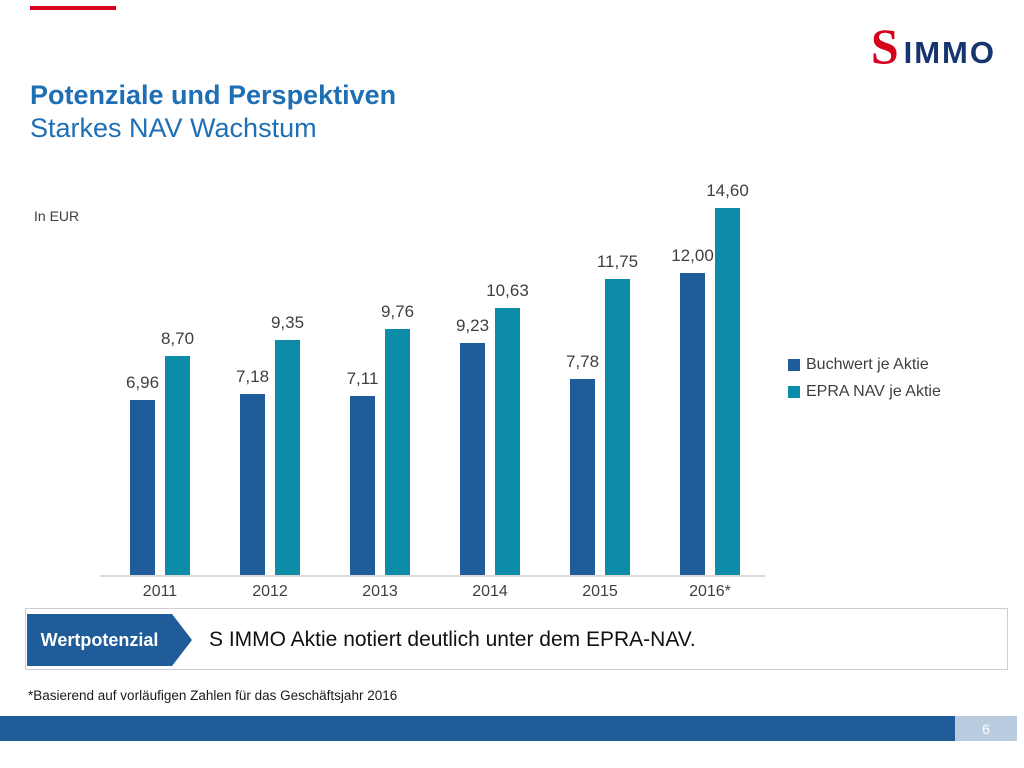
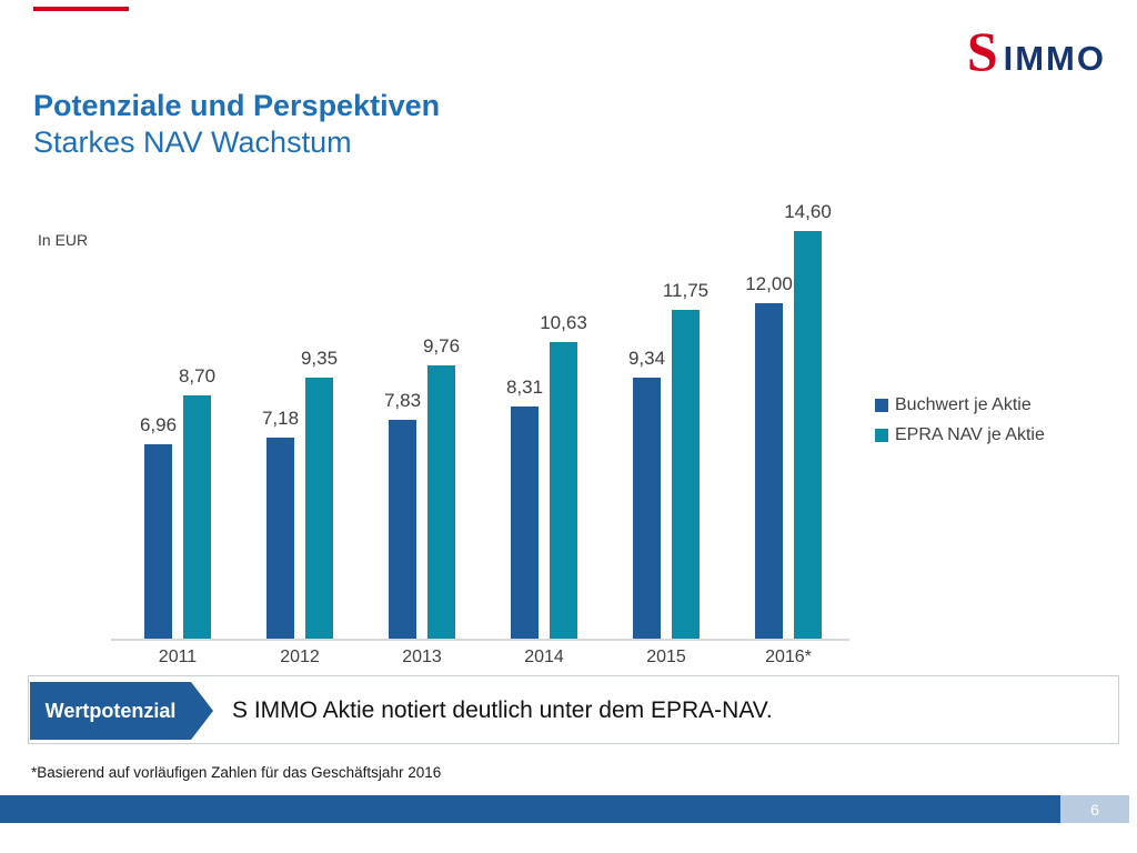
Buchwert je Aktie/2013: 7,11 -> 7,83
Buchwert je Aktie/2014: 9,23 -> 8,31
Buchwert je Aktie/2015: 7,78 -> 9,34
